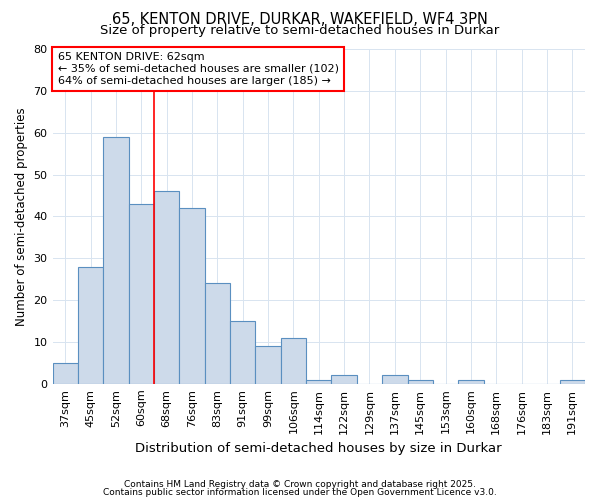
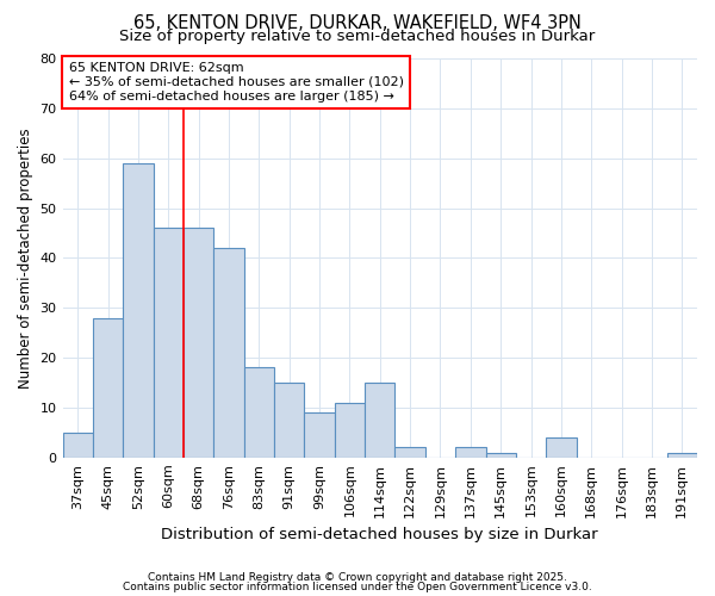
60sqm: 43 -> 46
83sqm: 24 -> 18
114sqm: 1 -> 15
160sqm: 1 -> 4
